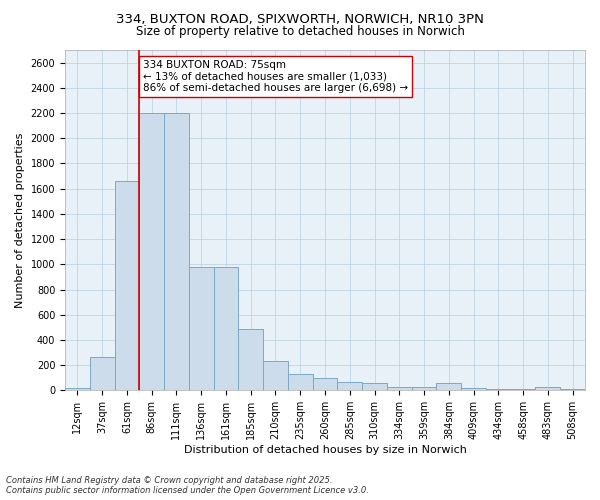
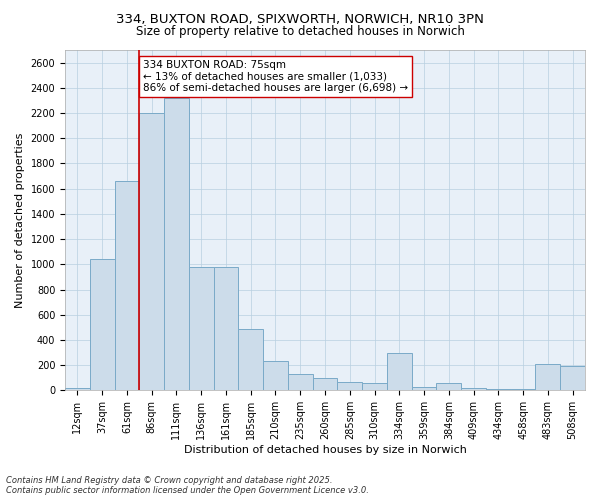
37sqm: 260 -> 1040
111sqm: 2200 -> 2320
334sqm: 20 -> 300
483sqm: 20 -> 210
508sqm: 10 -> 190
